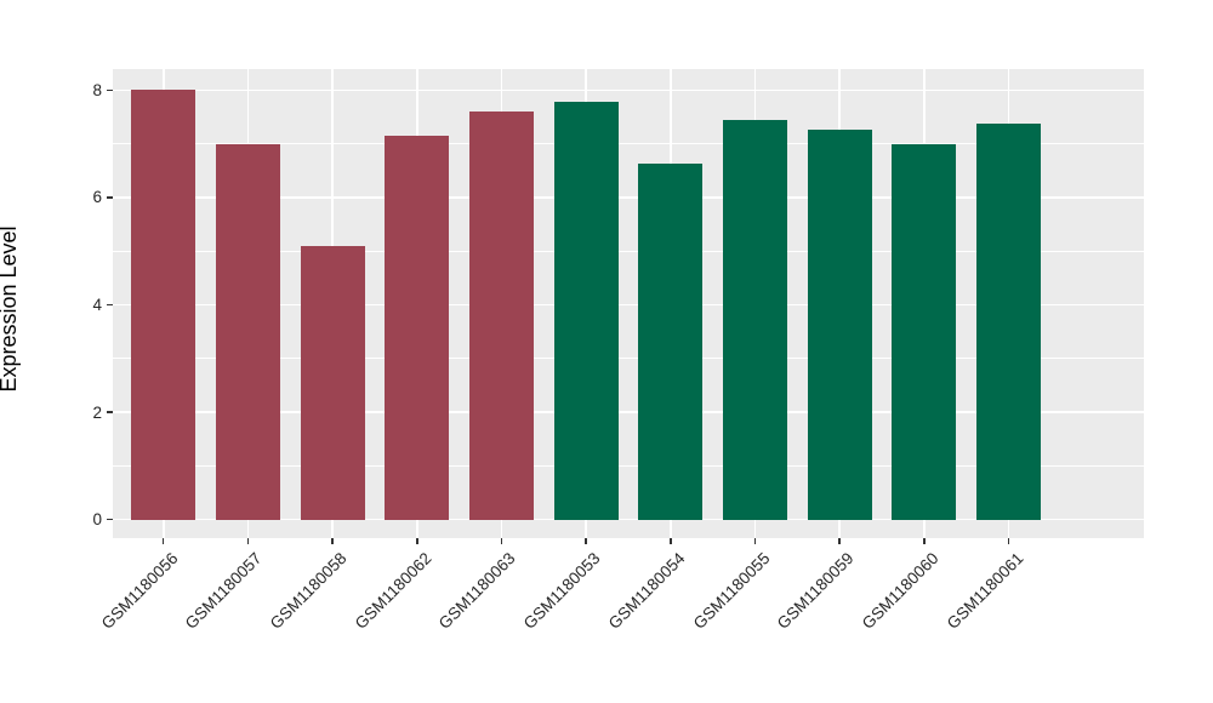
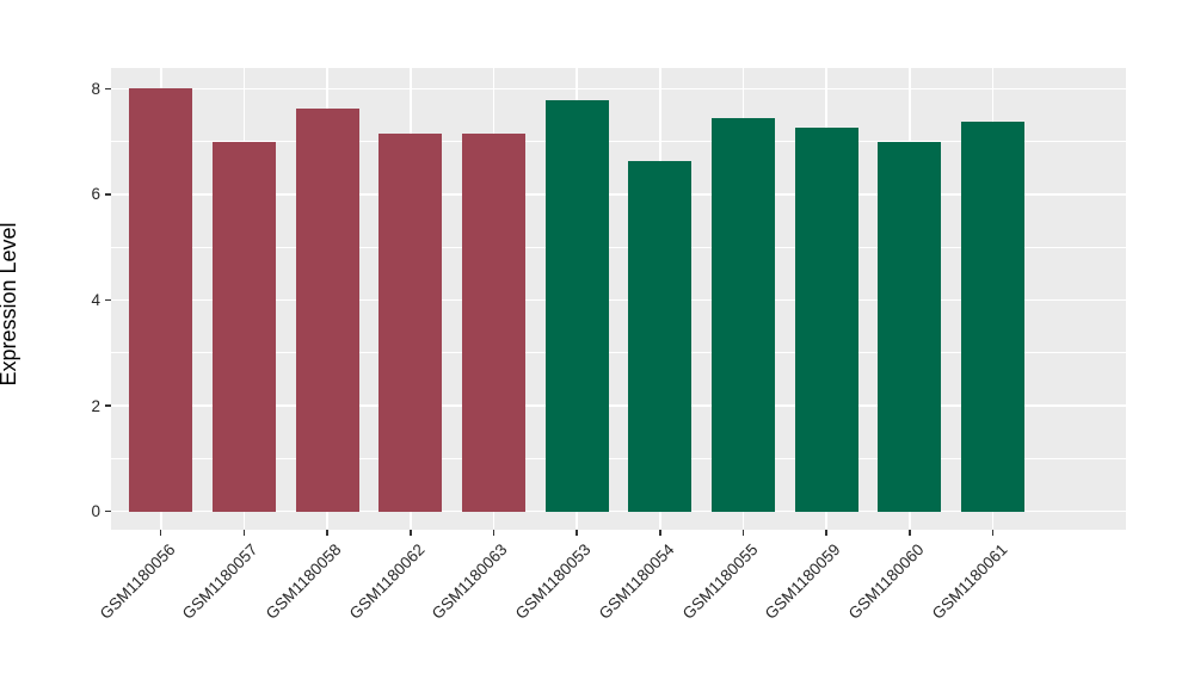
GSM1180058: 5.1 -> 7.6
GSM1180063: 7.6 -> 7.2
